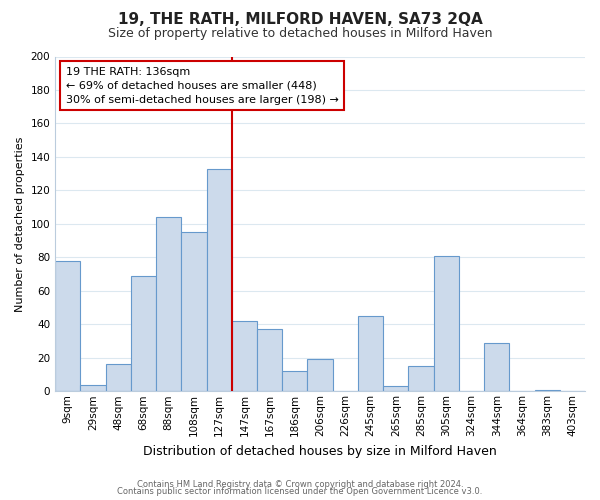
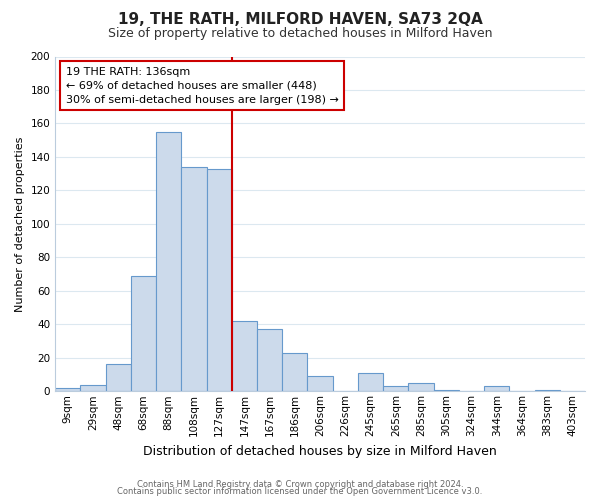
9sqm: 78 -> 2
88sqm: 104 -> 155
108sqm: 95 -> 134
186sqm: 12 -> 23
206sqm: 19 -> 9
245sqm: 45 -> 11
285sqm: 15 -> 5
305sqm: 81 -> 1
344sqm: 29 -> 3
